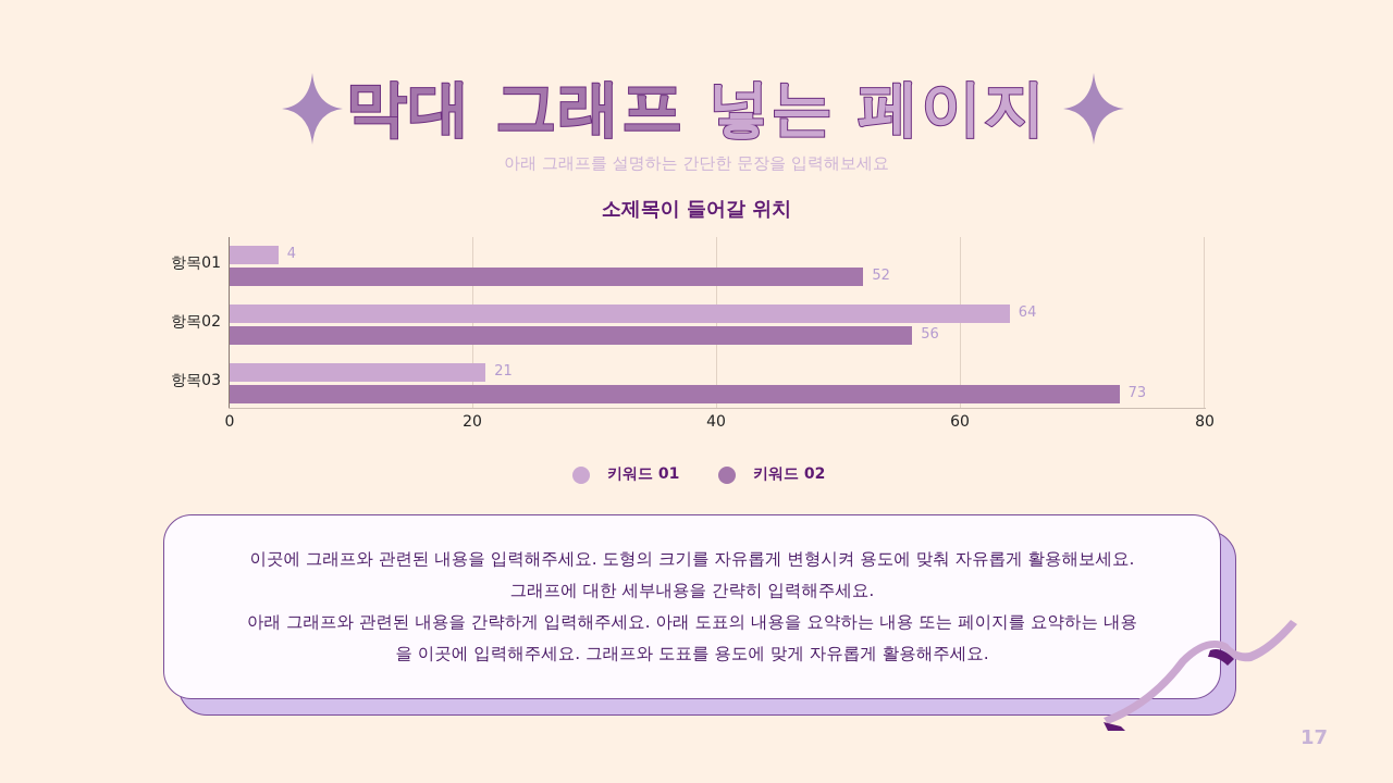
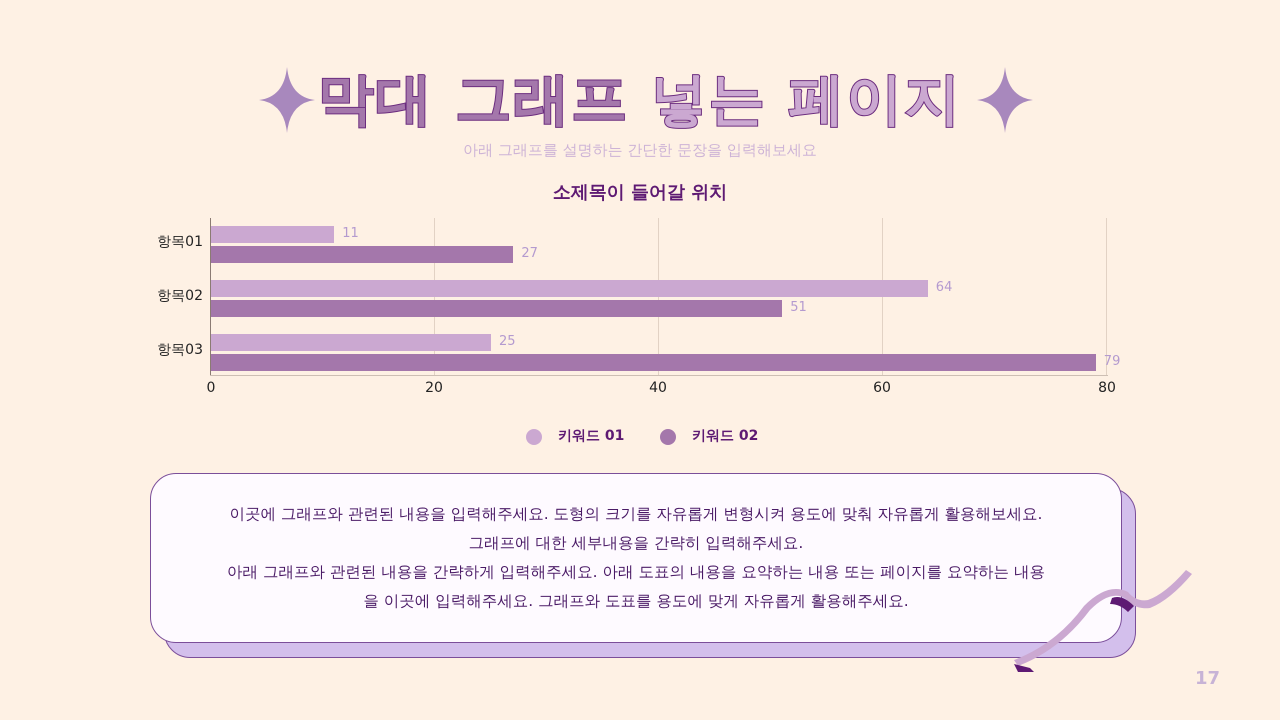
키워드 01/항목01: 4 -> 11
키워드 02/항목01: 52 -> 27
키워드 02/항목02: 56 -> 51
키워드 01/항목03: 21 -> 25
키워드 02/항목03: 73 -> 79
